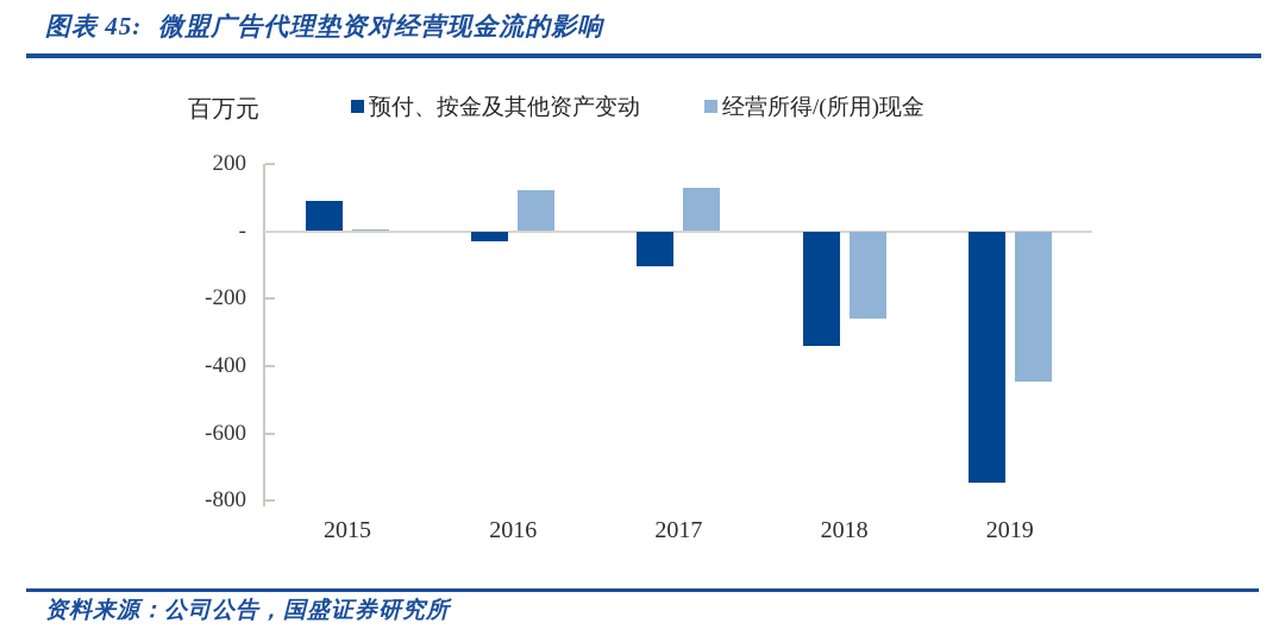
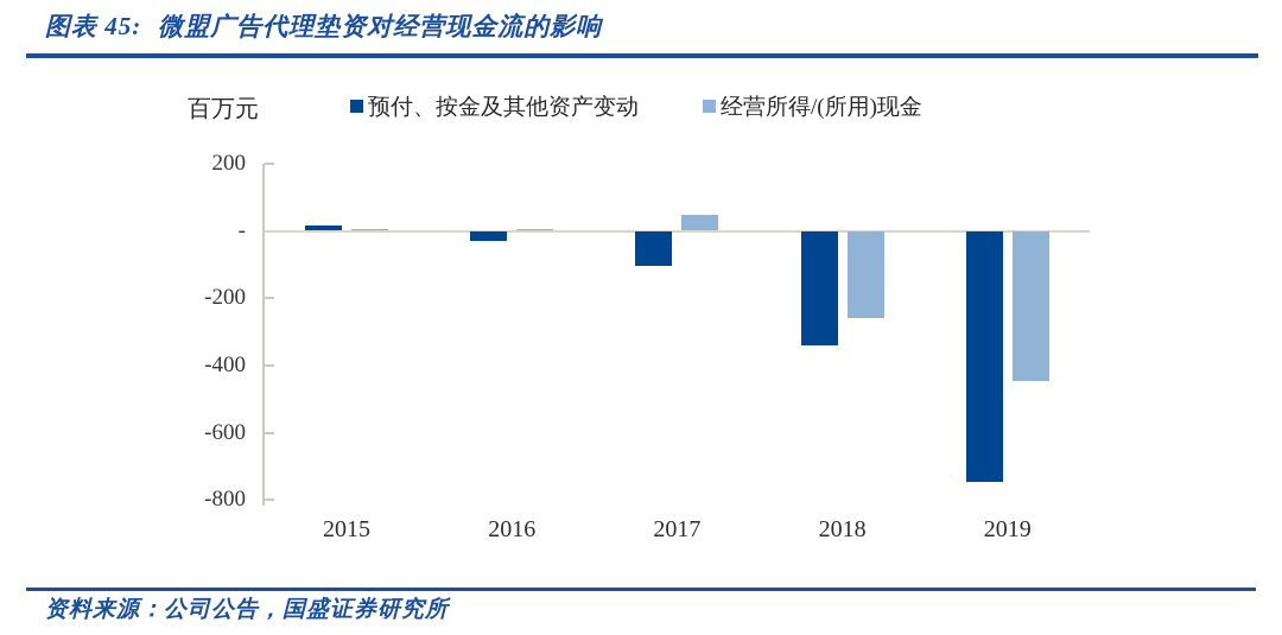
预付、按金及其他资产变动/2015: 90 -> 20
经营所得/(所用)现金/2016: 120 -> 10
经营所得/(所用)现金/2017: 130 -> 50
